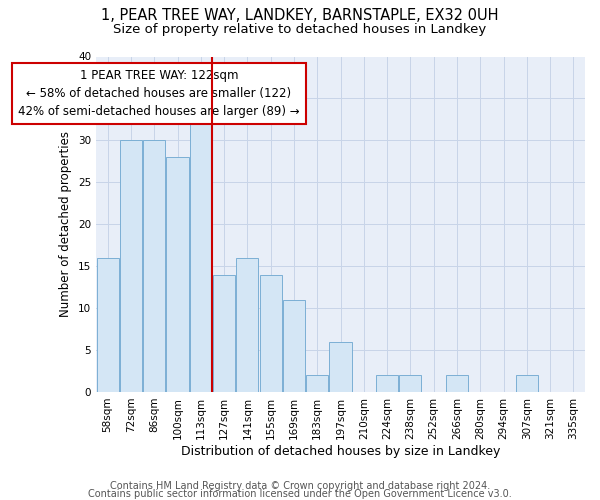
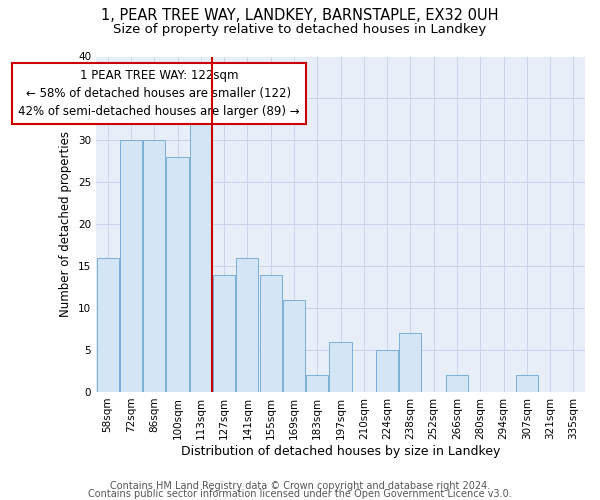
224sqm: 2 -> 5
238sqm: 2 -> 7
